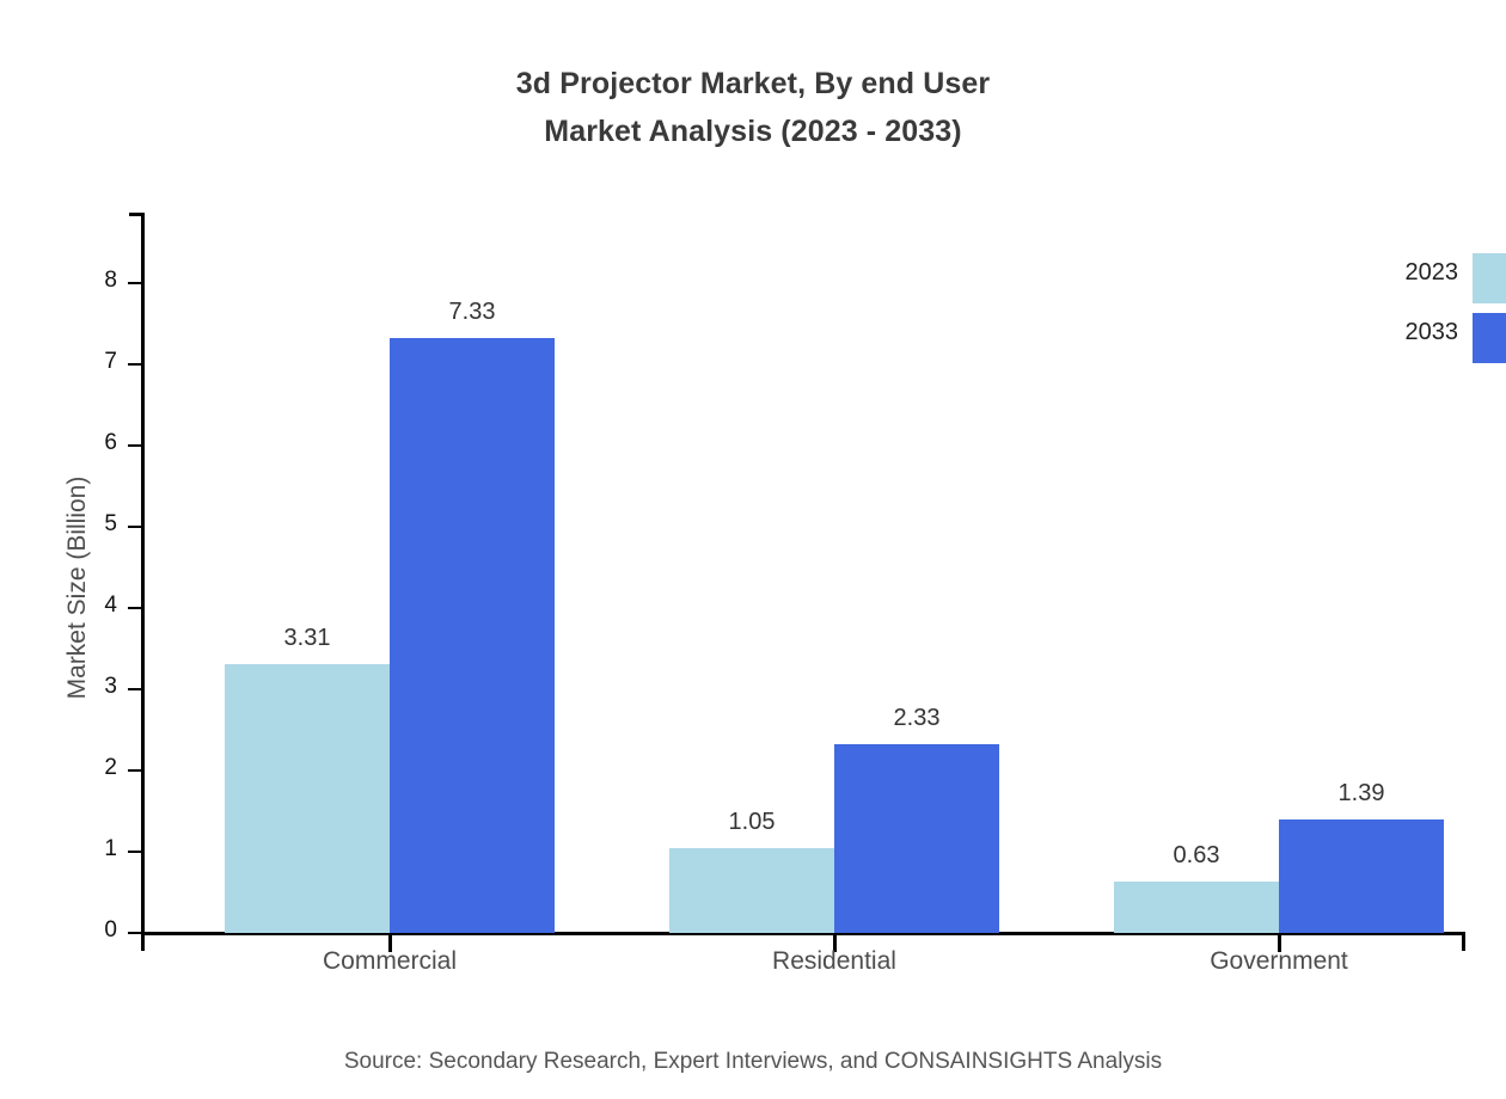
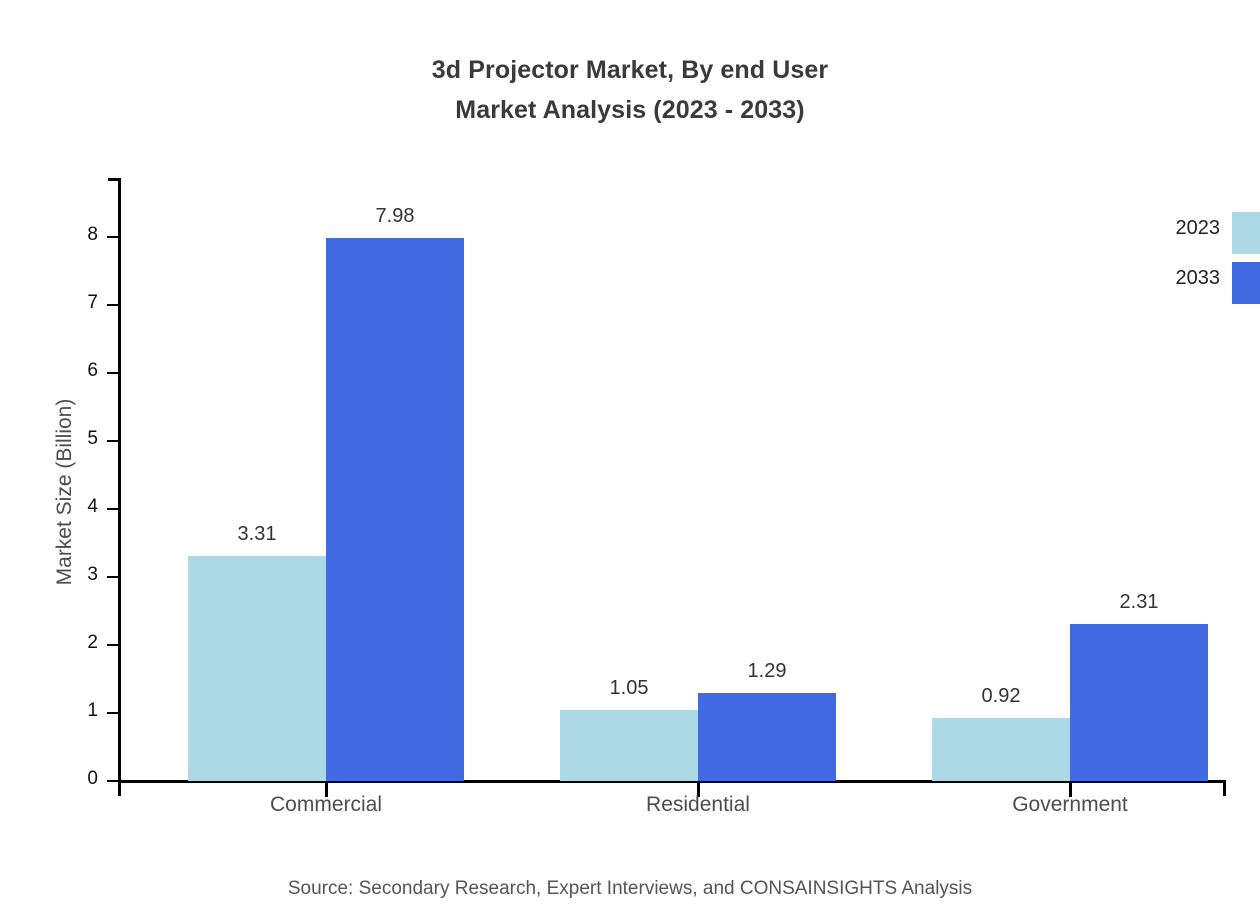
2033/Commercial: 7.33 -> 7.98
2033/Residential: 2.33 -> 1.29
2023/Government: 0.63 -> 0.92
2033/Government: 1.39 -> 2.31
